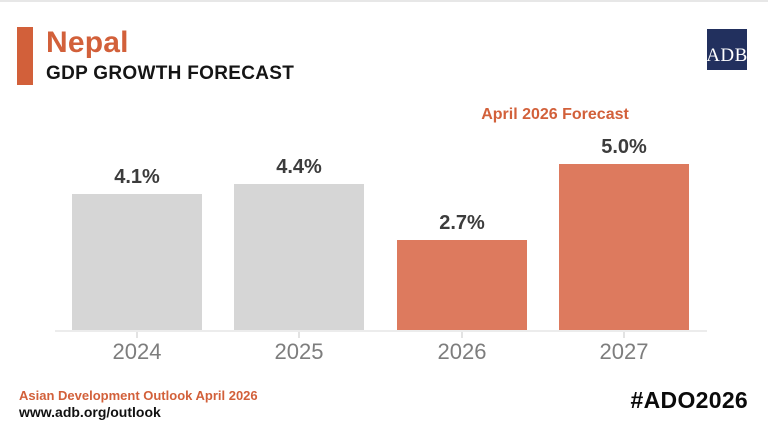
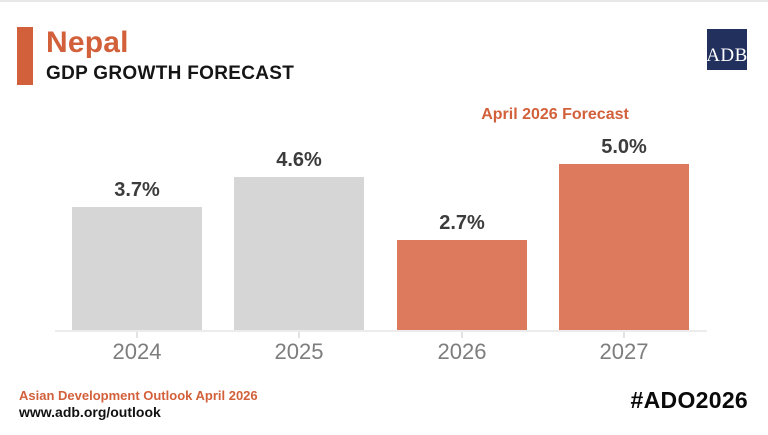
2024: 4.1% -> 3.7%
2025: 4.4% -> 4.6%
